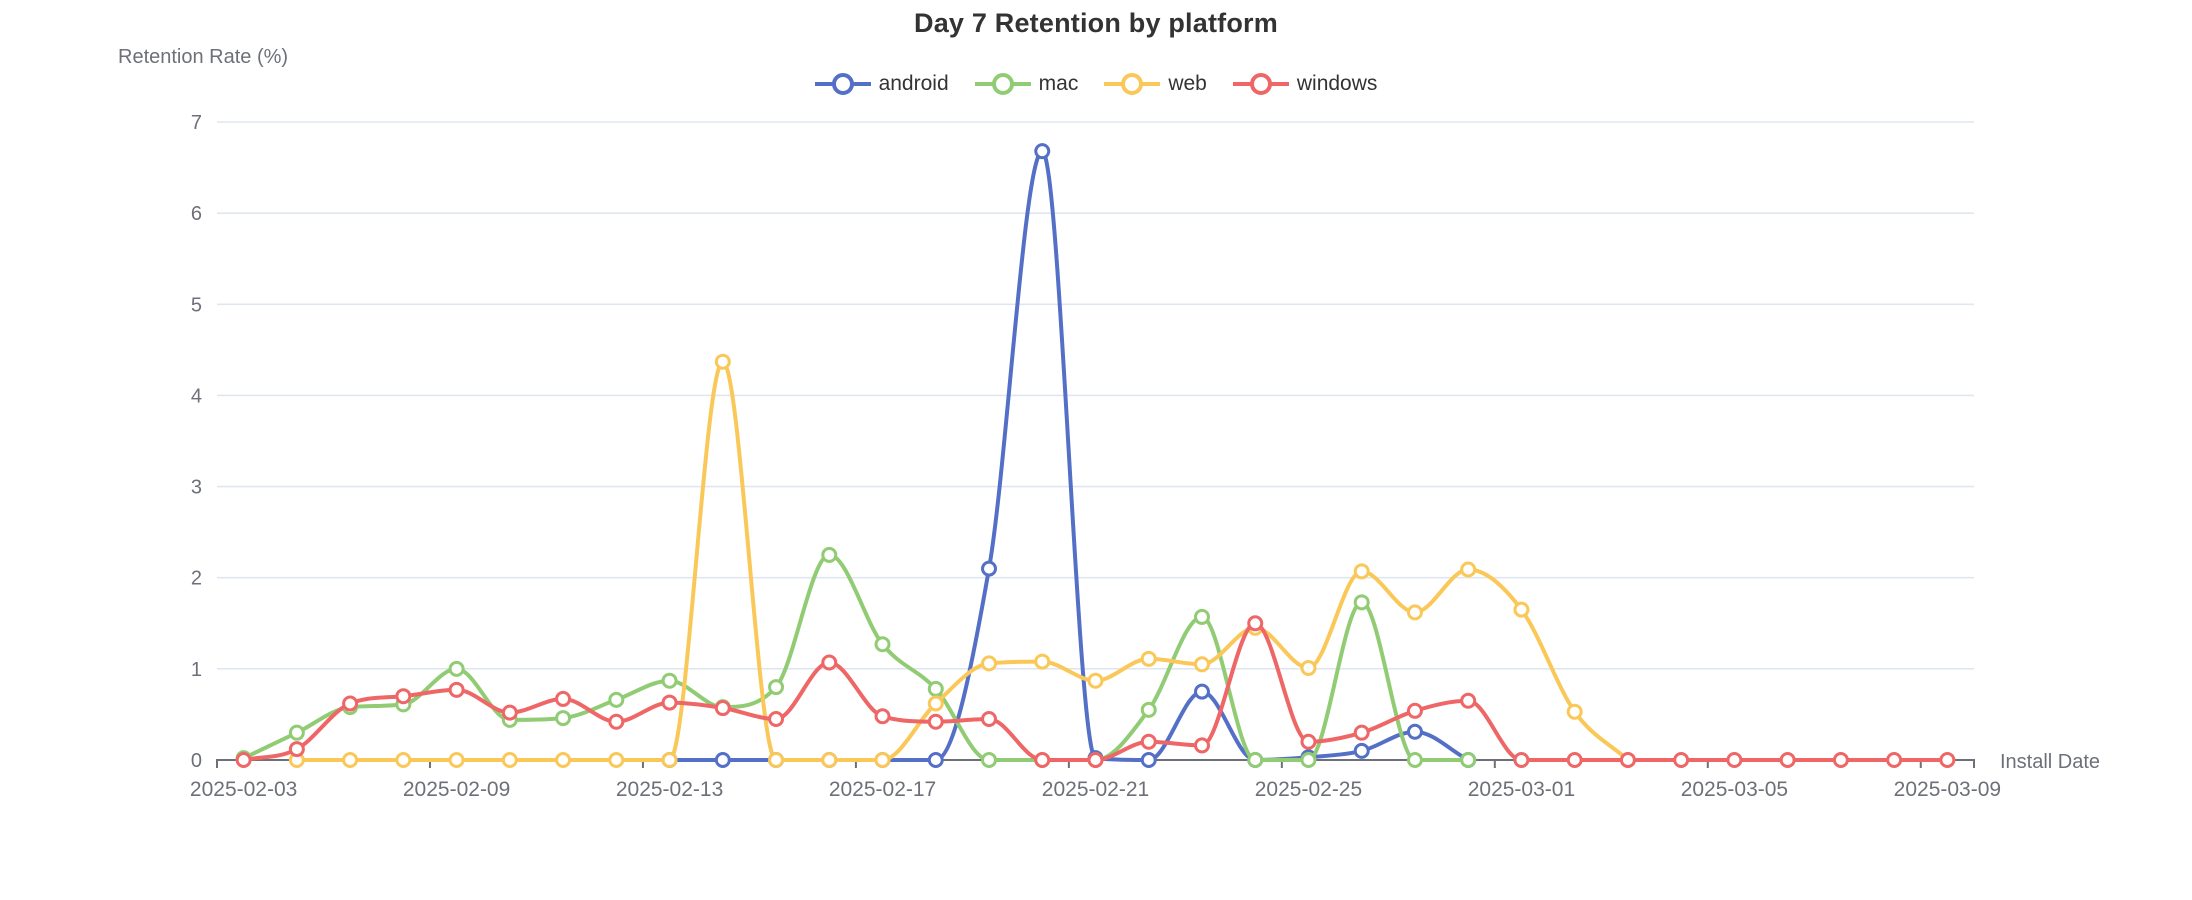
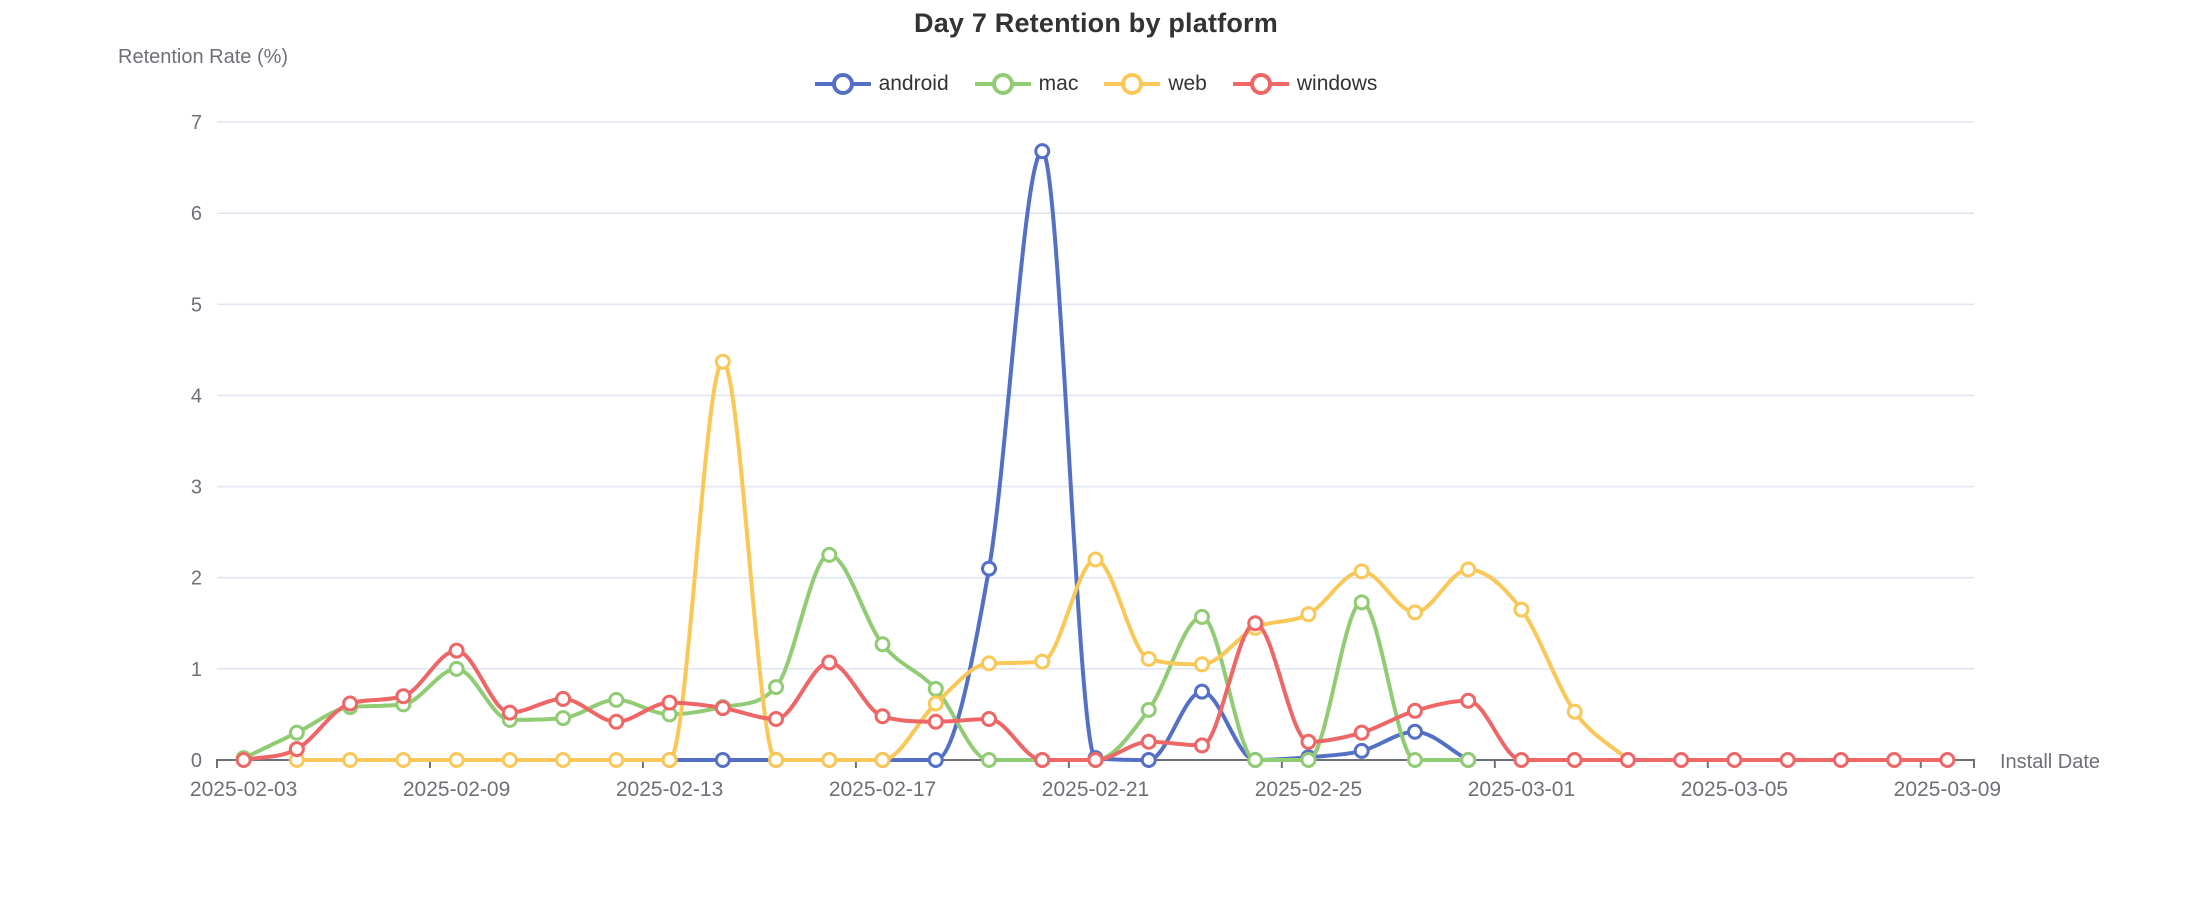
windows/2025-02-09: 0.8 -> 1.2
mac/2025-02-13: 0.9 -> 0.5
web/2025-02-21: 0.9 -> 2.2
web/2025-02-25: 1.0 -> 1.6
